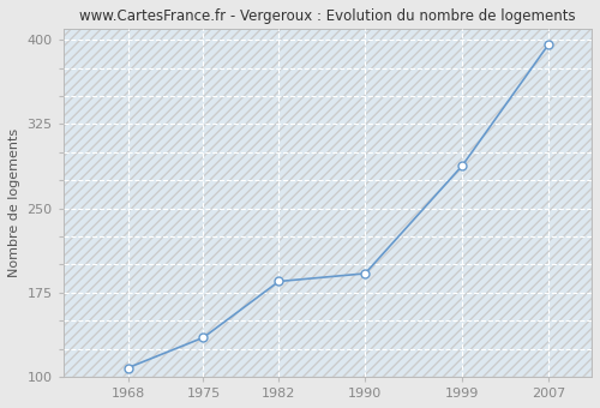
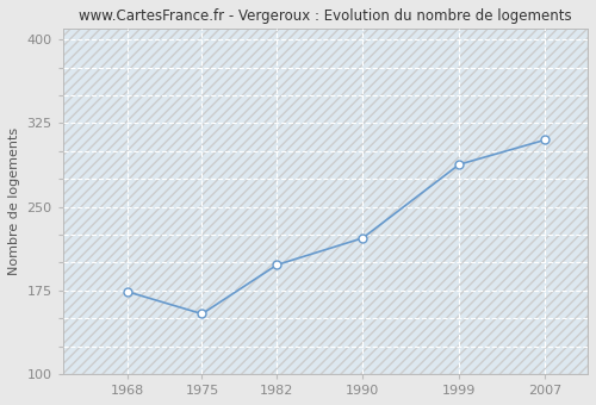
1968: 108 -> 174
1975: 135 -> 154
1982: 185 -> 198
1990: 192 -> 222
2007: 396 -> 310
